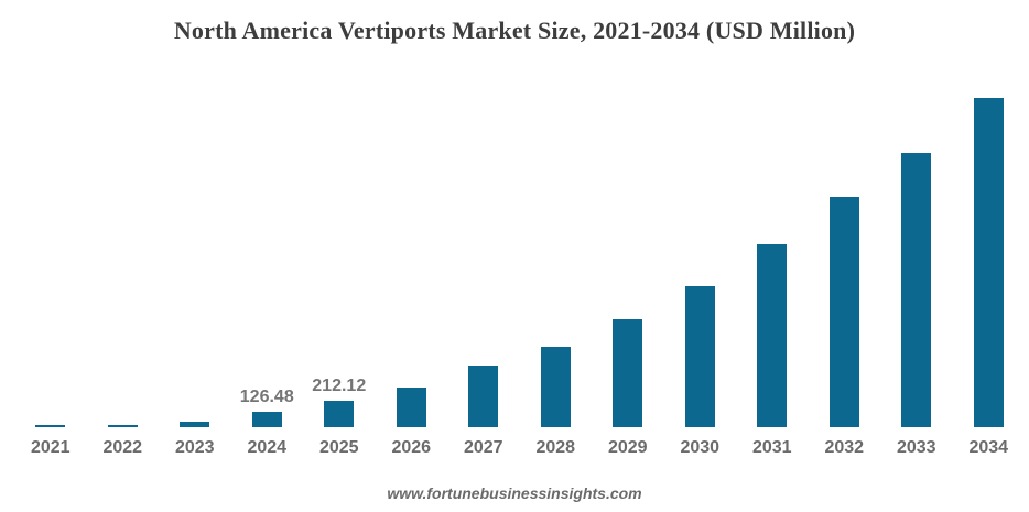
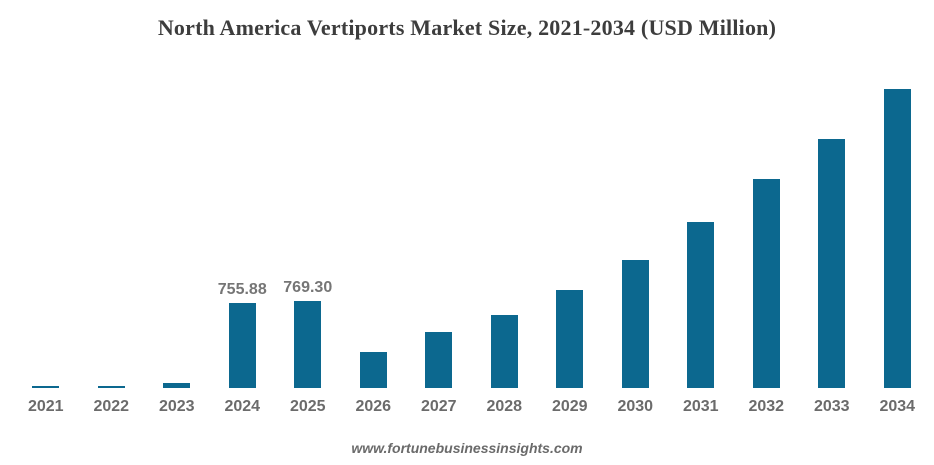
2024: 126.48 -> 755.88
2025: 212.12 -> 769.30
